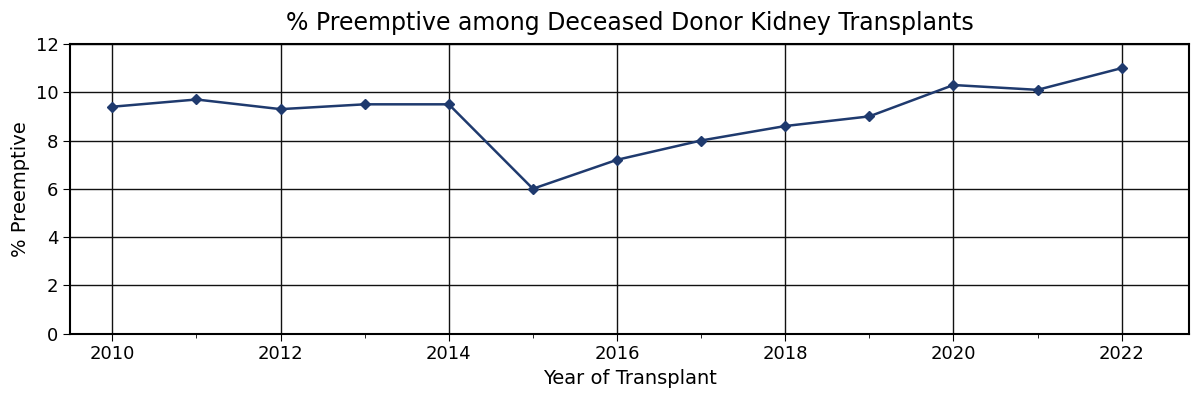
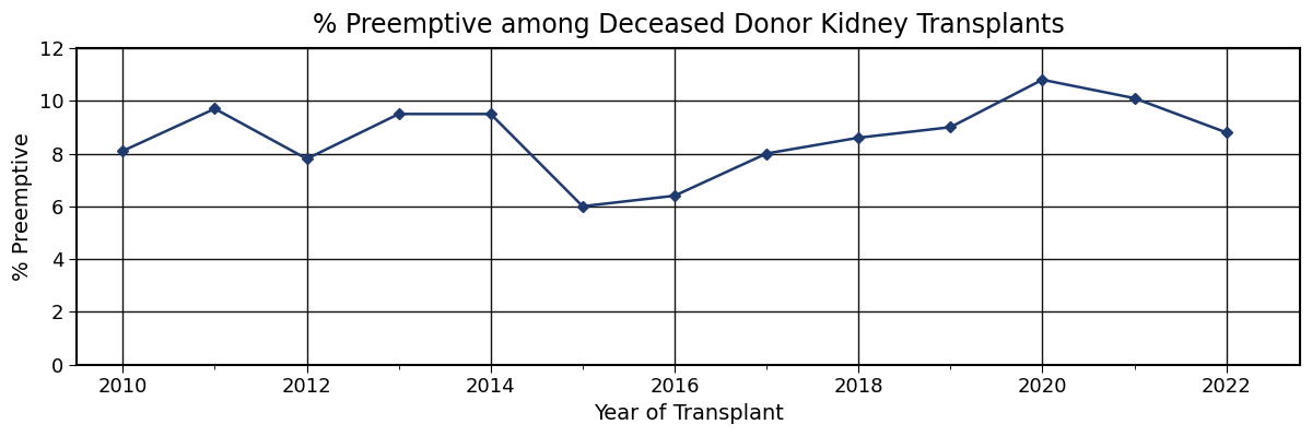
2010: 9.4 -> 8.1
2012: 9.3 -> 7.8
2016: 7.2 -> 6.4
2020: 10.3 -> 10.8
2022: 11.0 -> 8.8
